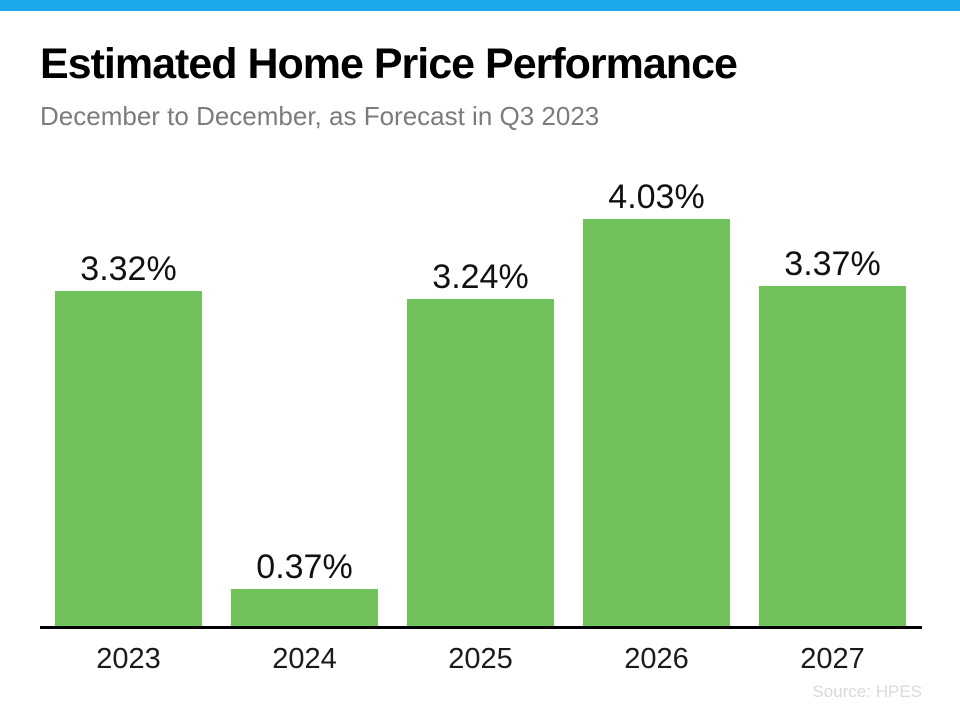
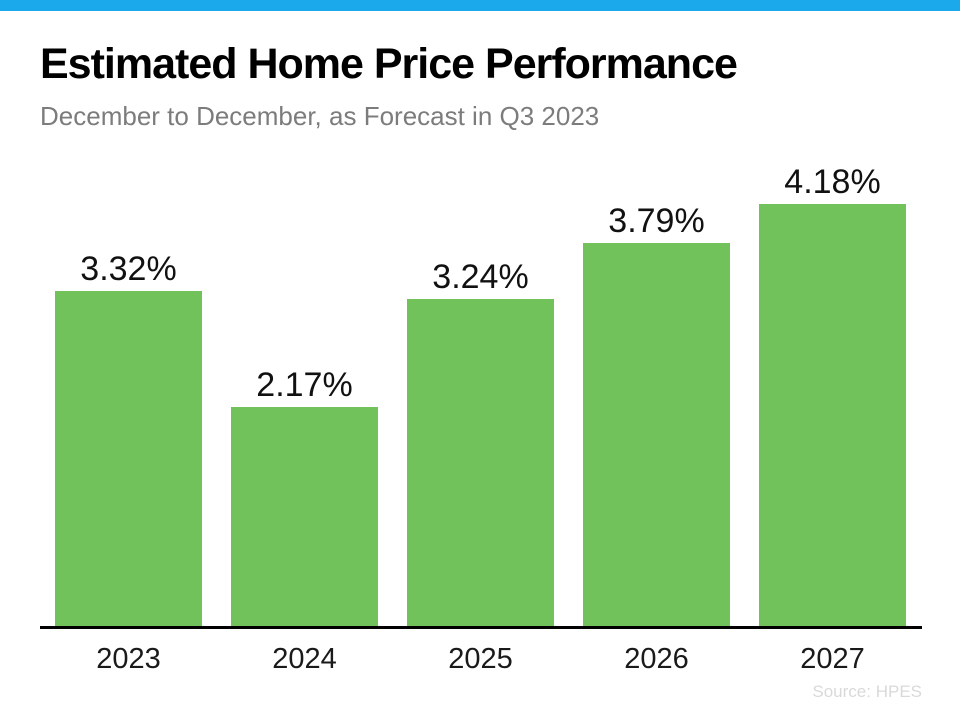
2024: 0.37% -> 2.17%
2026: 4.03% -> 3.79%
2027: 3.37% -> 4.18%
